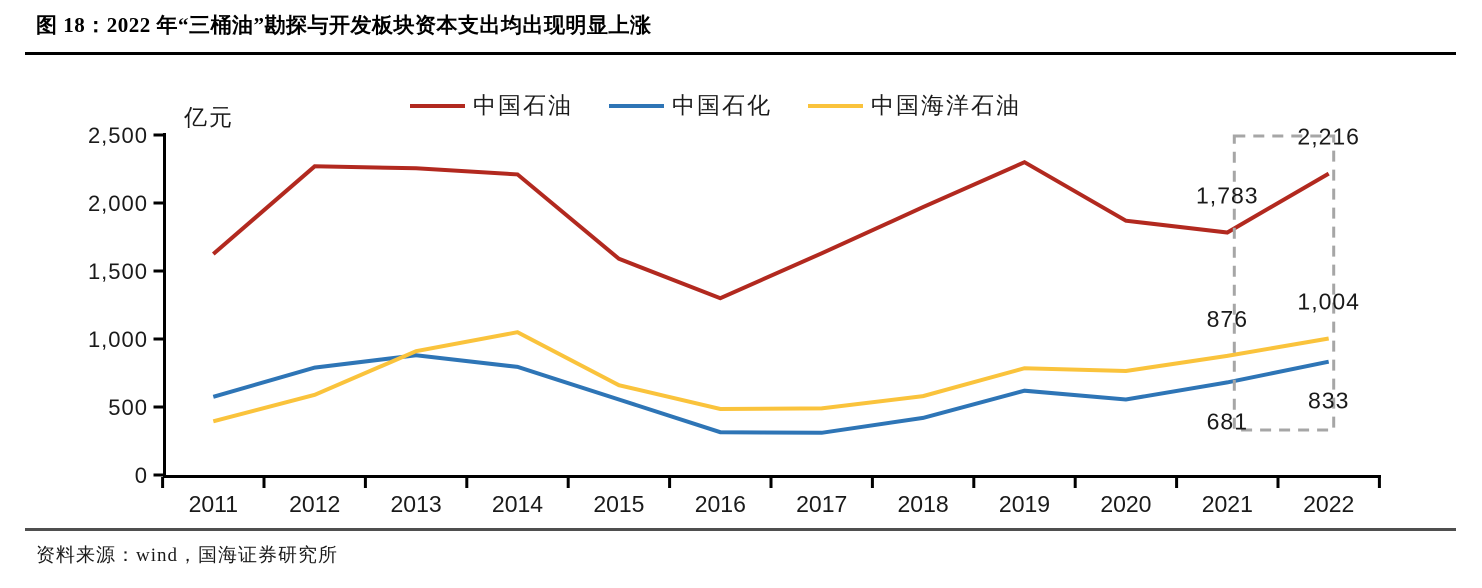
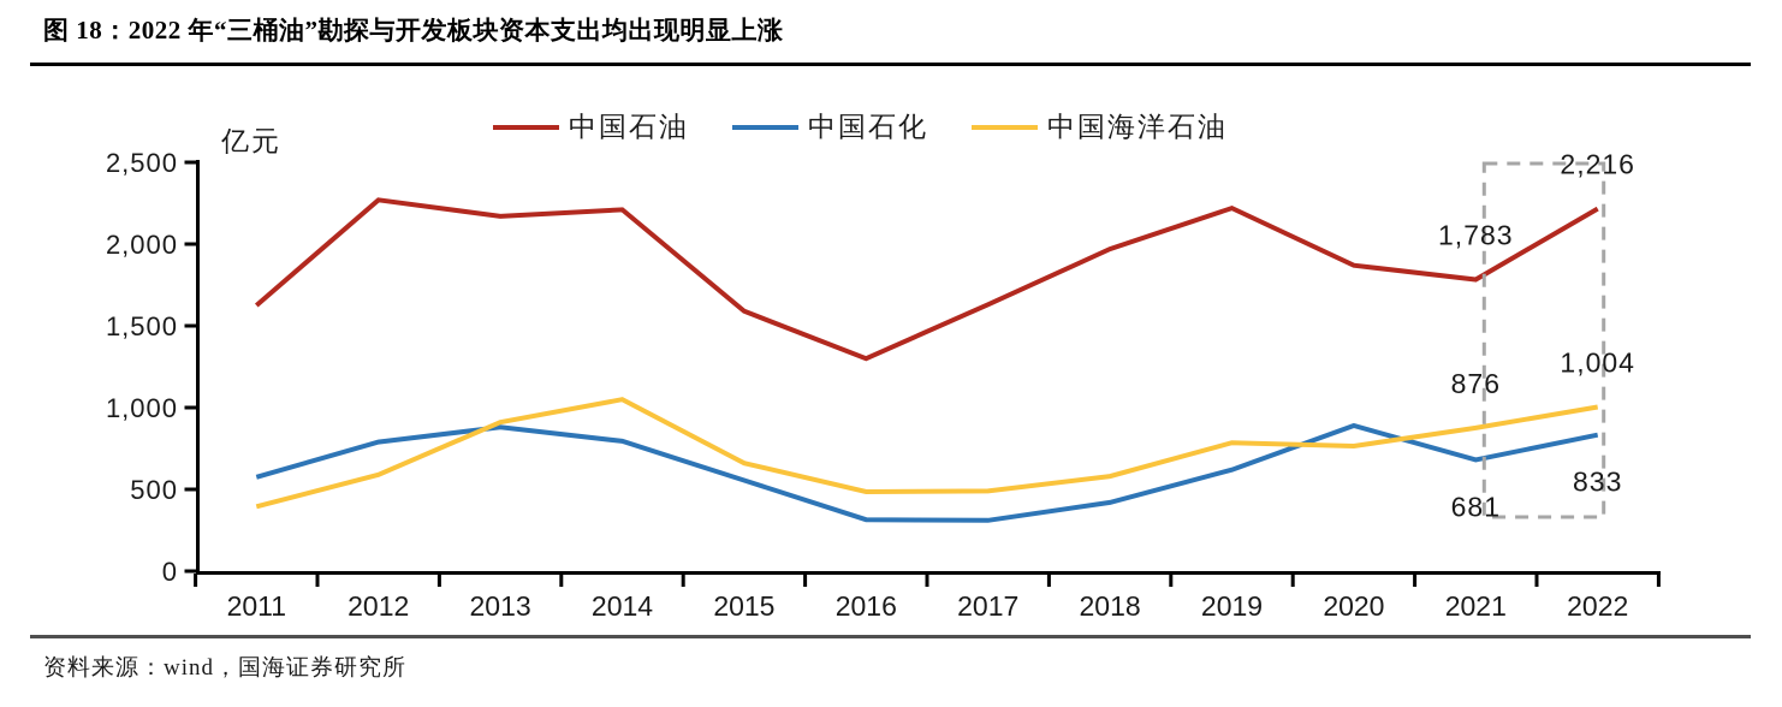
中国石油/2013: 2260 -> 2170
中国石油/2019: 2300 -> 2220
中国石化/2020: 560 -> 890
